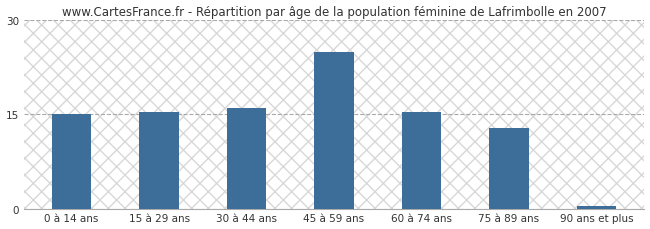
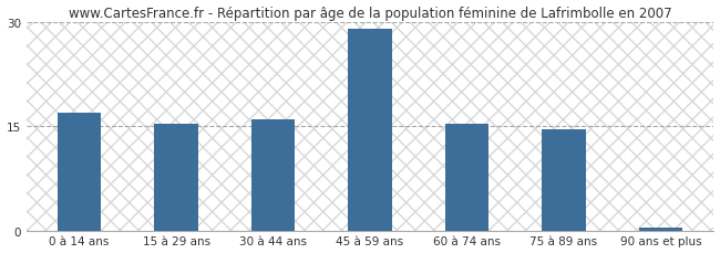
0 à 14 ans: 15.0 -> 17.0
45 à 59 ans: 25.0 -> 29.0
75 à 89 ans: 12.8 -> 14.5
